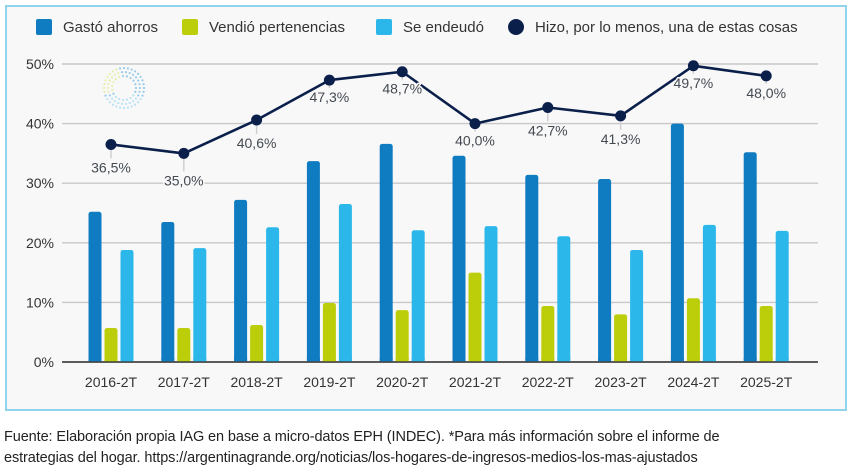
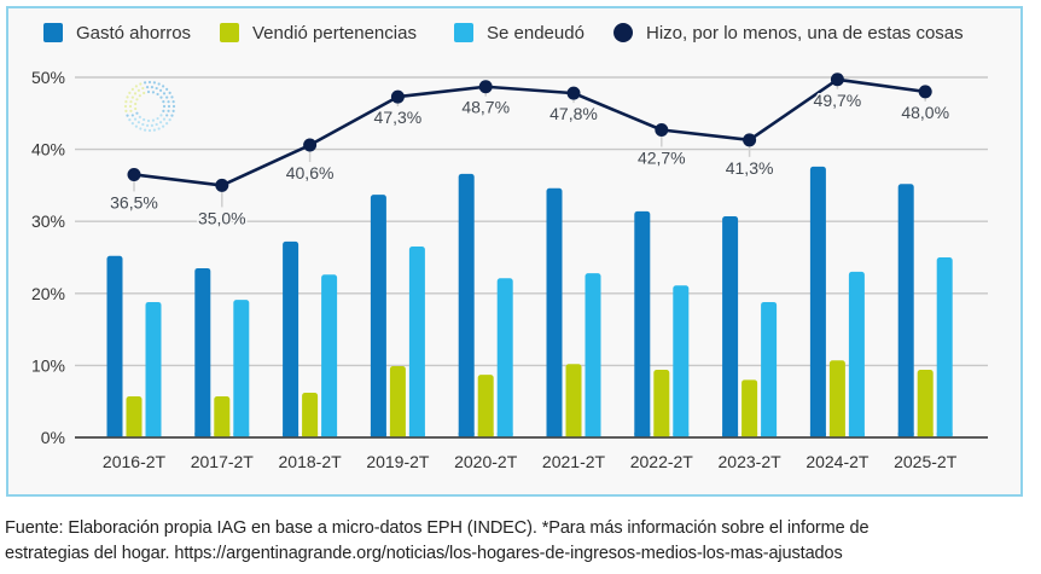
Vendió pertenencias/2021-2T: 15% -> 10%
Hizo, por lo menos, una de estas cosas/2021-2T: 40,0% -> 47,8%
Gastó ahorros/2024-2T: 40% -> 38%
Se endeudó/2025-2T: 22% -> 25%
